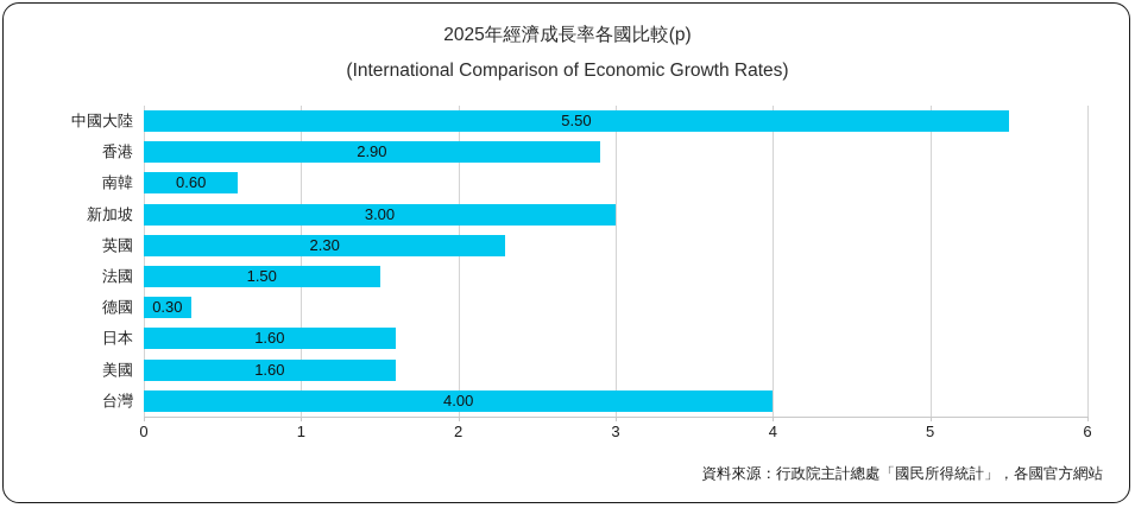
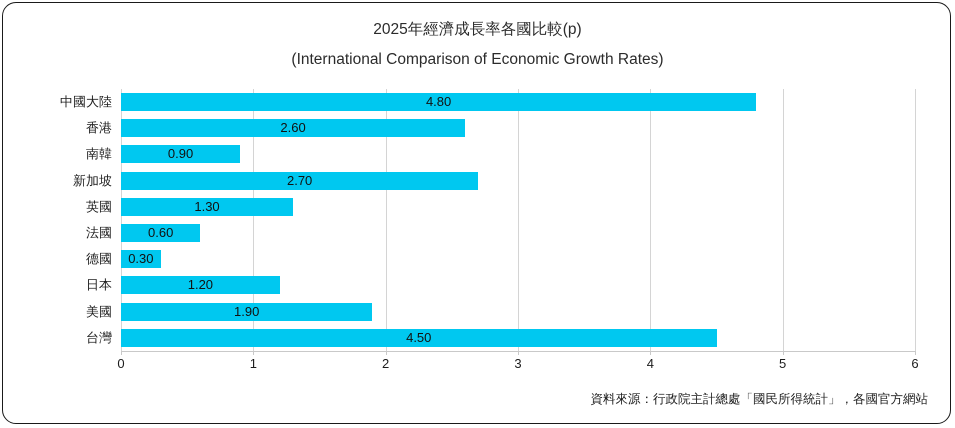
中國大陸: 5.50 -> 4.80
香港: 2.90 -> 2.60
南韓: 0.60 -> 0.90
新加坡: 3.00 -> 2.70
英國: 2.30 -> 1.30
法國: 1.50 -> 0.60
日本: 1.60 -> 1.20
美國: 1.60 -> 1.90
台灣: 4.00 -> 4.50
